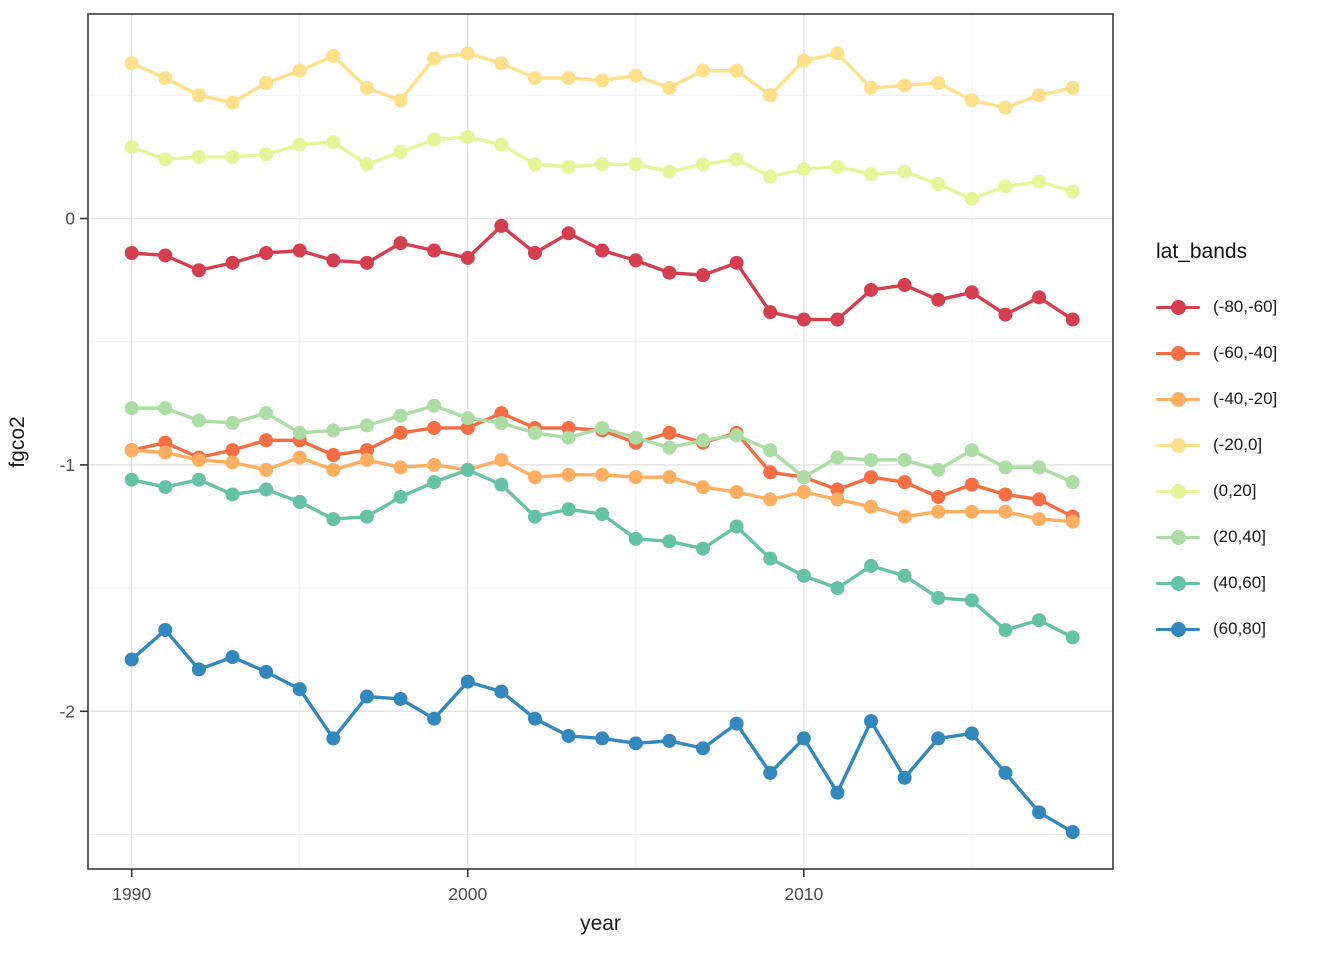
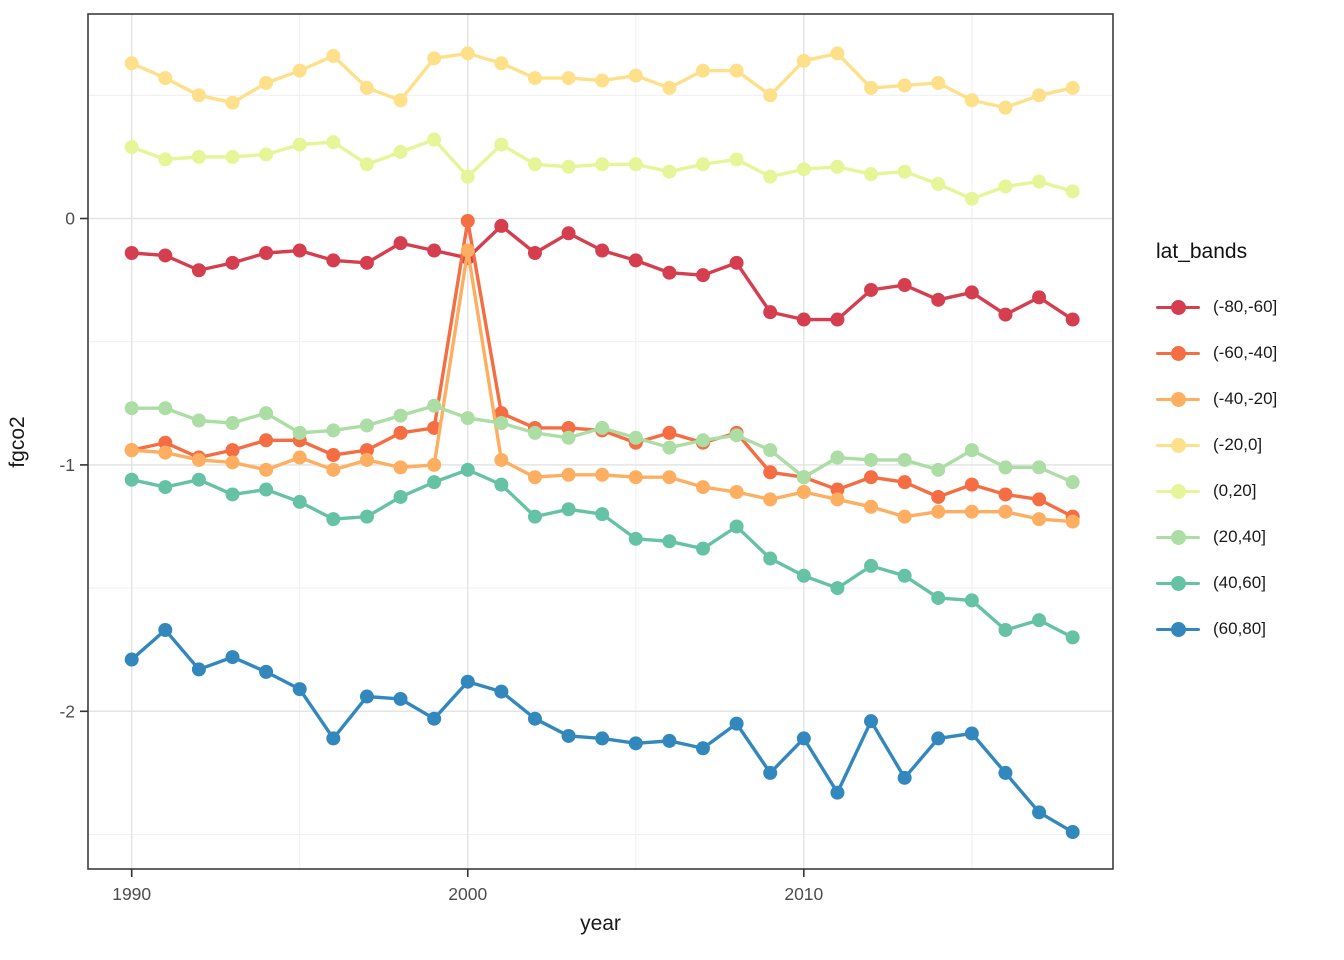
(-60,-40]/2000: -0.85 -> -0.01
(-40,-20]/2000: -1.02 -> -0.13
(0,20]/2000: 0.33 -> 0.17
